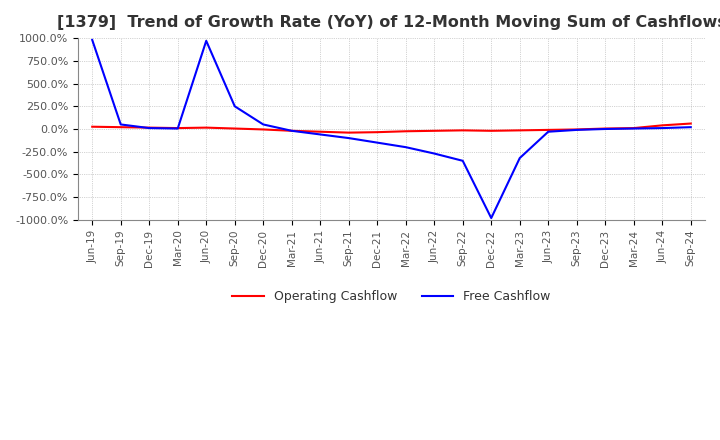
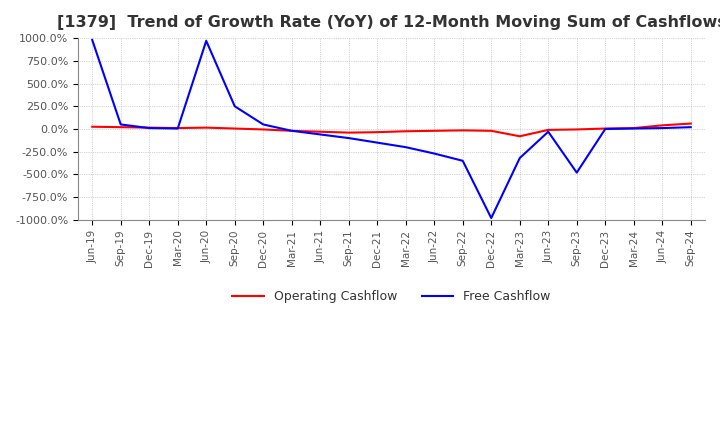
Operating Cashflow/Mar-23: -20% -> -80%
Free Cashflow/Sep-23: -10% -> -480%
